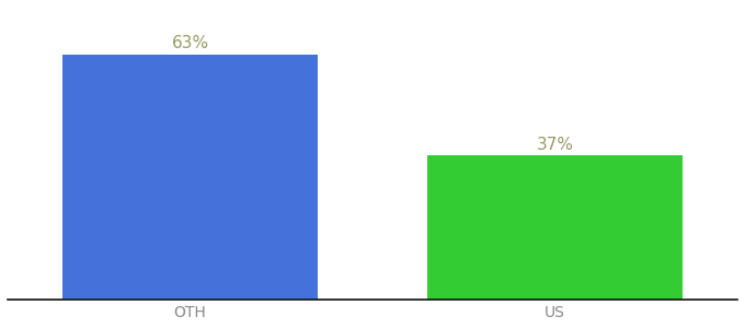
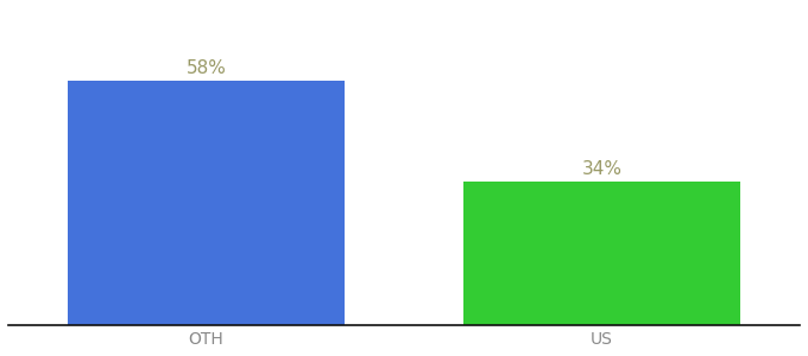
OTH: 63% -> 58%
US: 37% -> 34%
